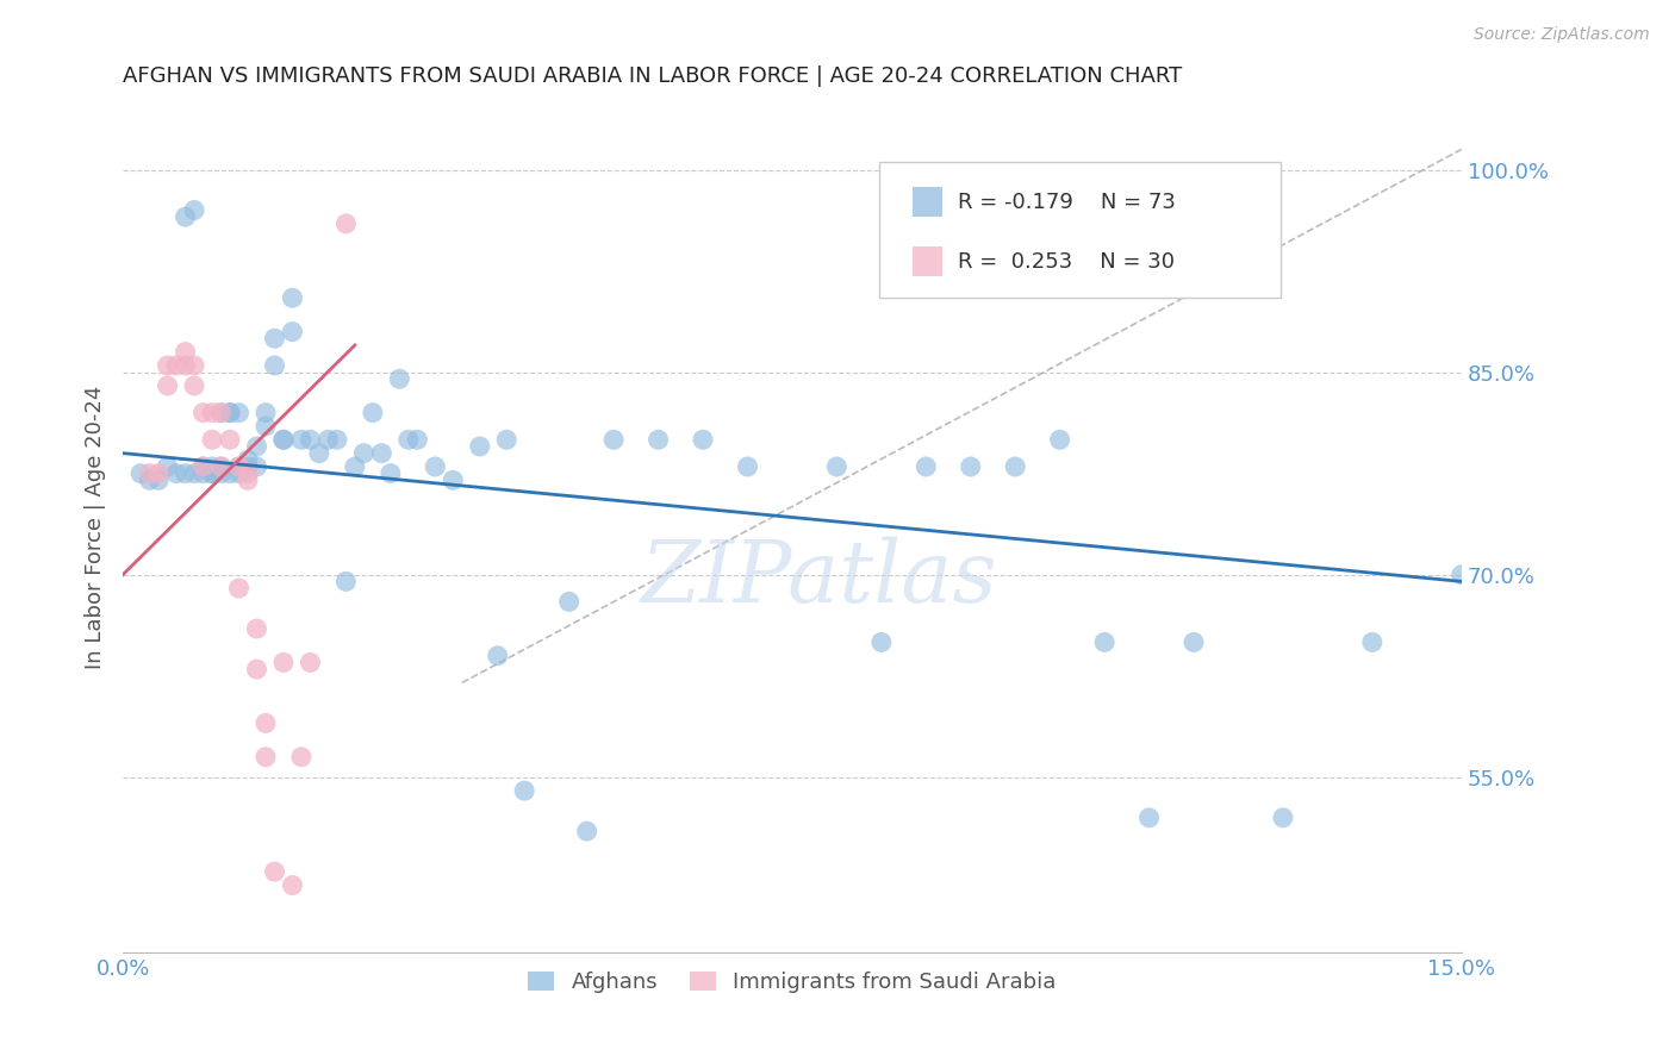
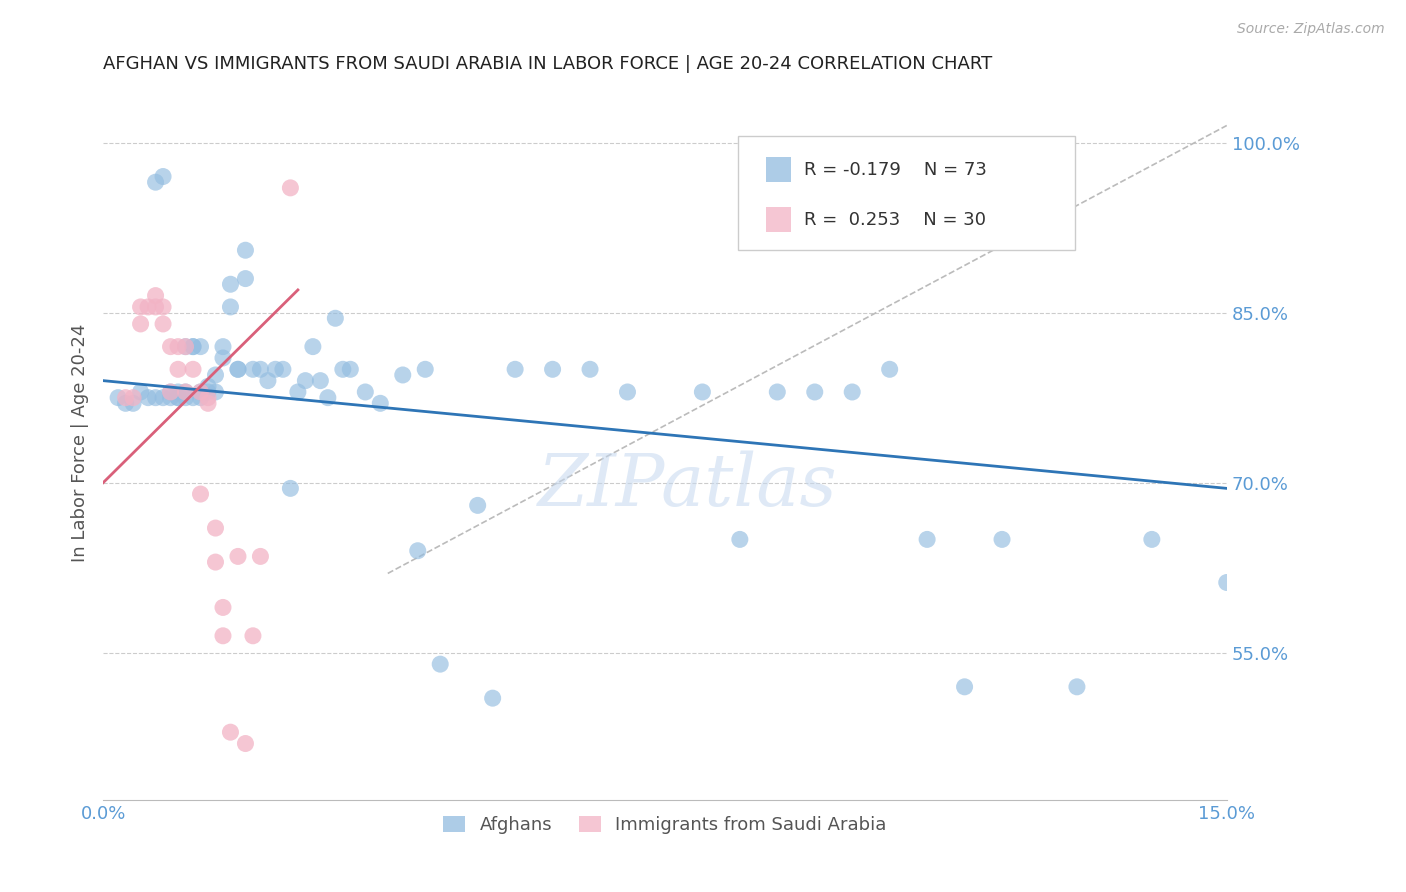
Afghans/15.0%: 70.0% -> 61.2%
